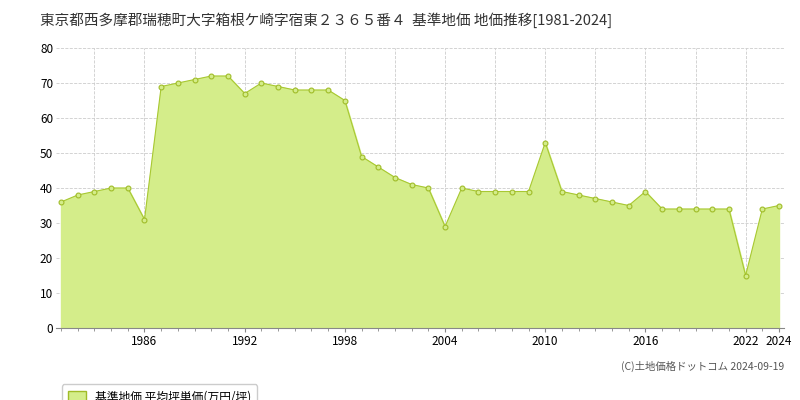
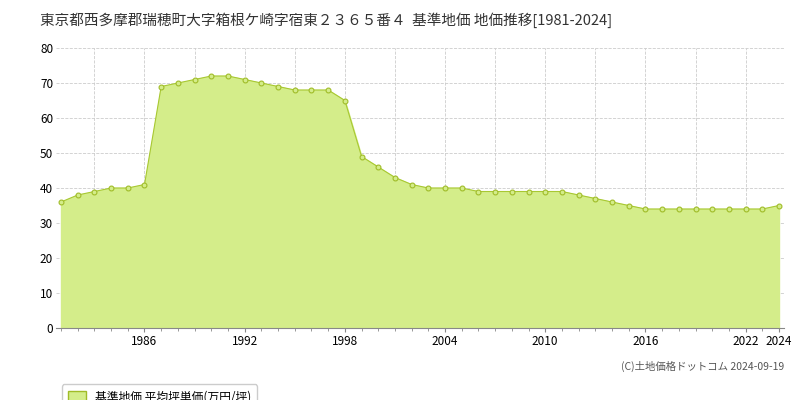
1986: 31 -> 41
1992: 67 -> 71
2004: 29 -> 40
2010: 53 -> 39
2016: 39 -> 34
2022: 15 -> 34
